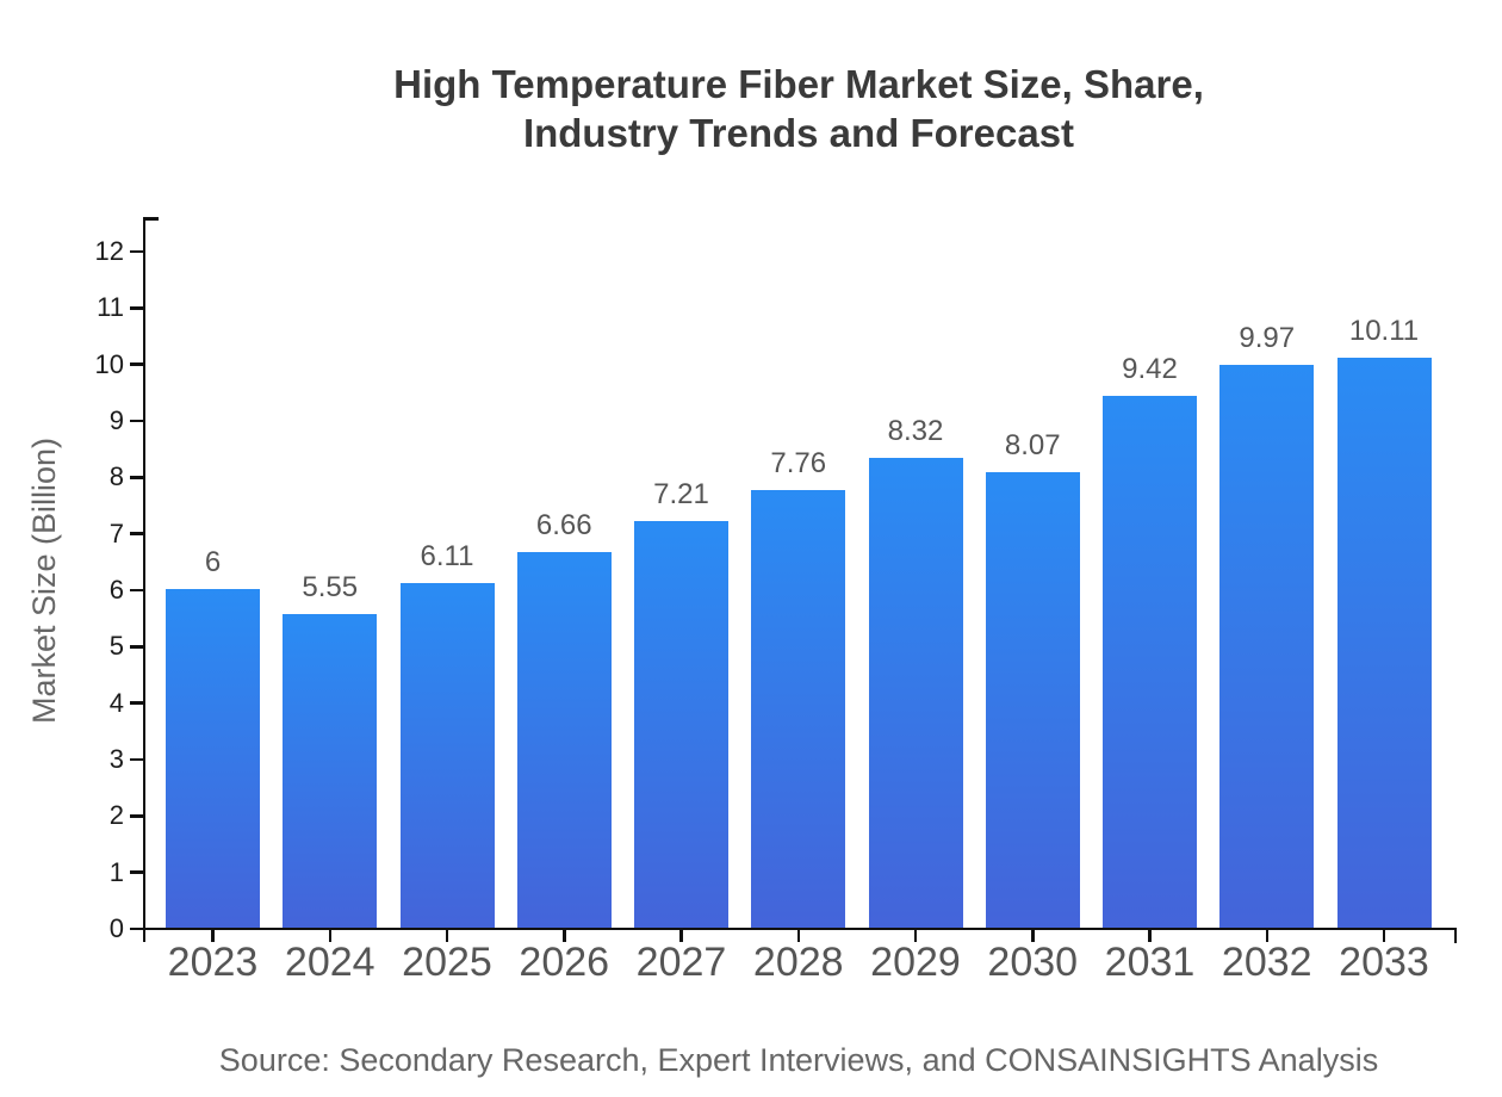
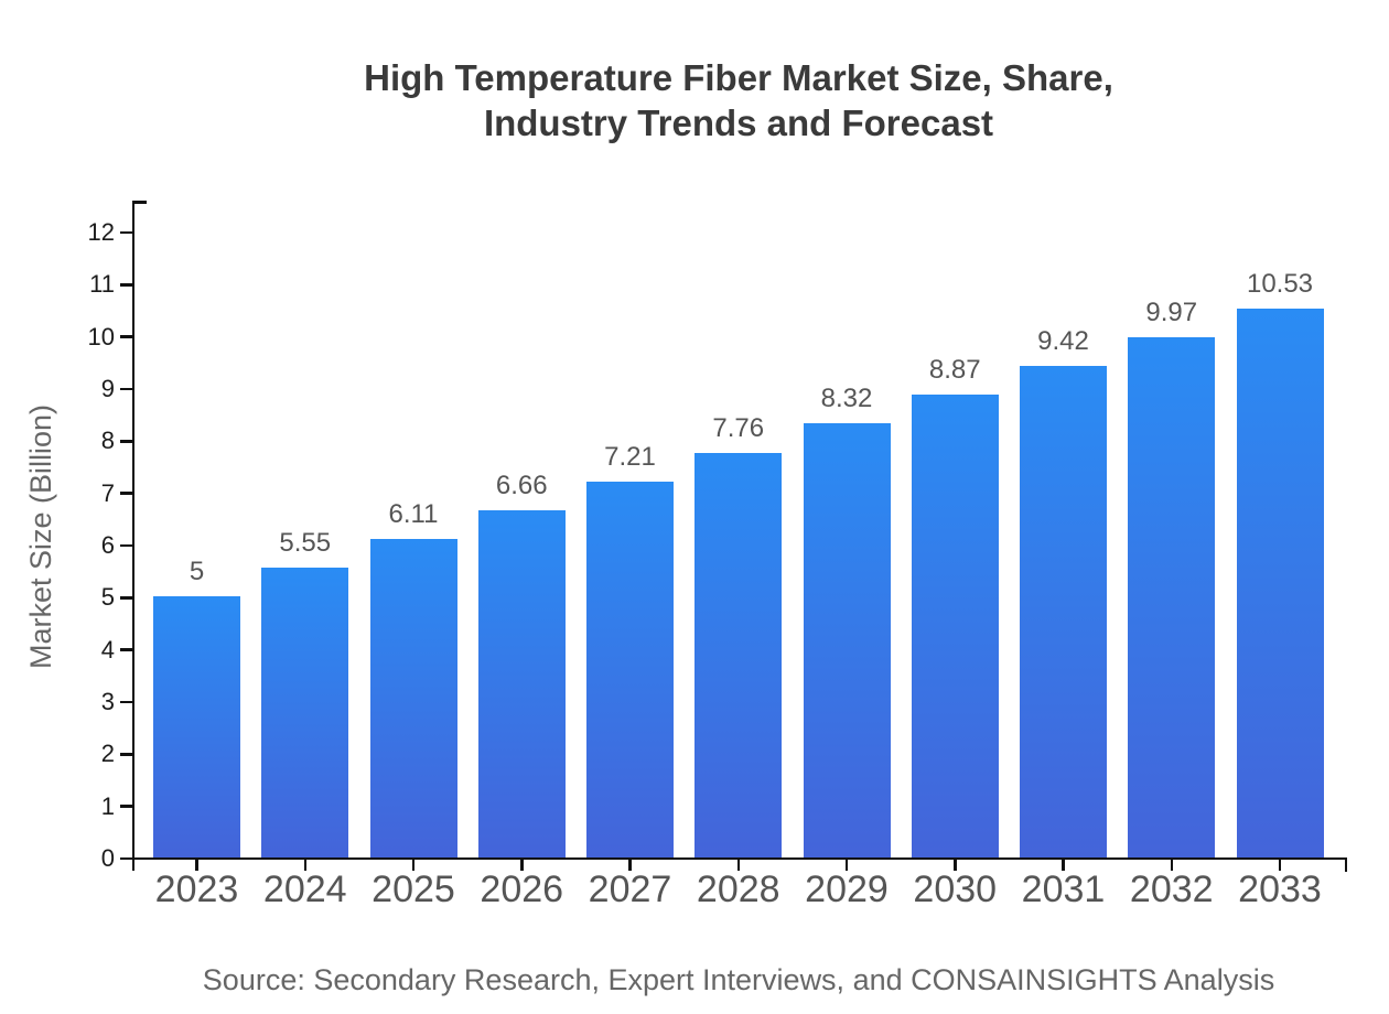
2023: 6 -> 5
2030: 8.07 -> 8.87
2033: 10.11 -> 10.53
